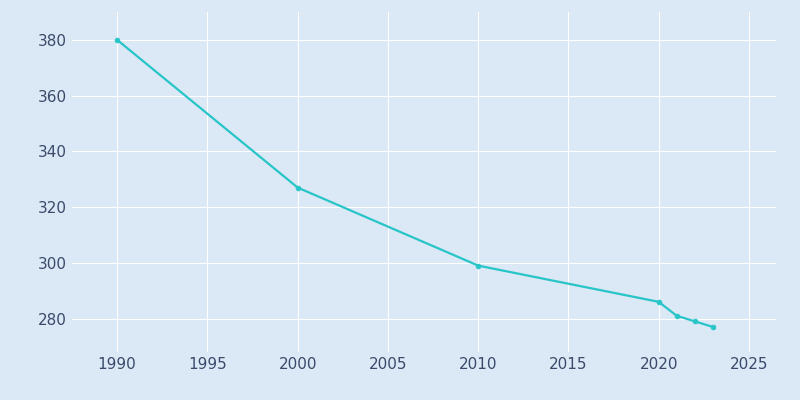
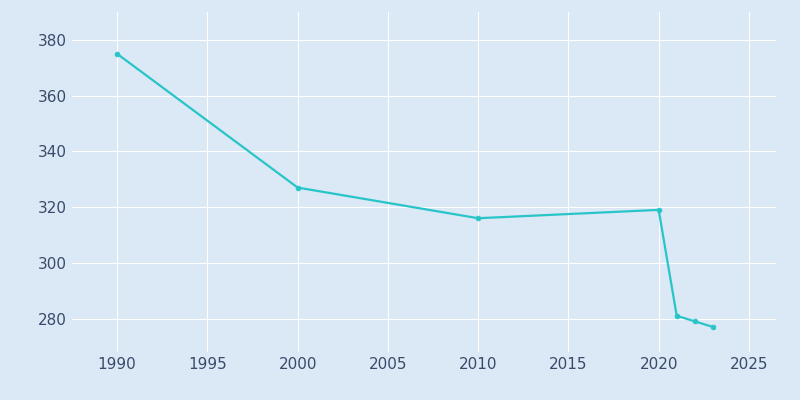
1990: 380 -> 375
2010: 299 -> 316
2020: 286 -> 319
